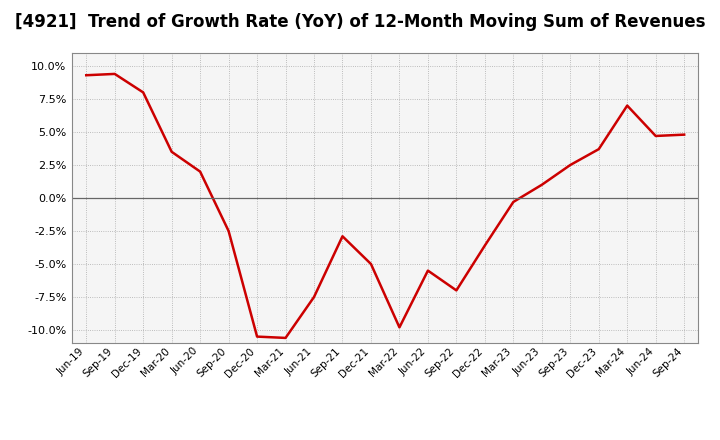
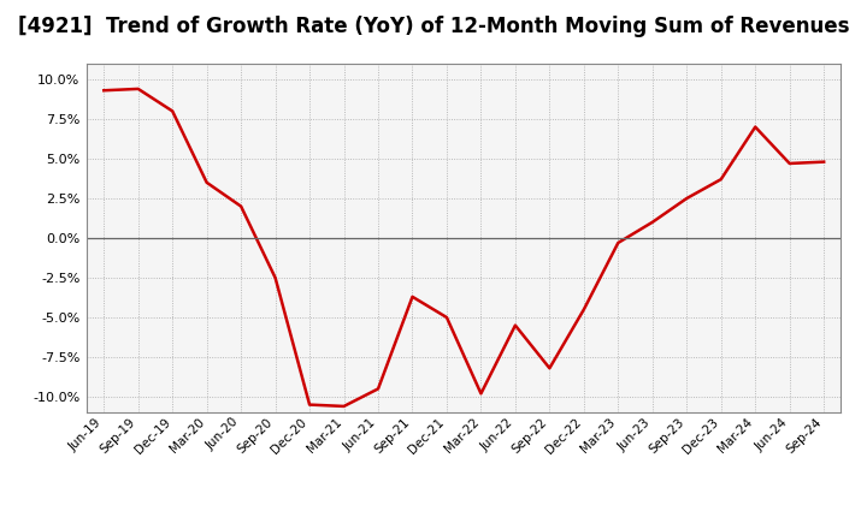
Jun-21: -7.5% -> -9.5%
Sep-21: -2.9% -> -3.7%
Sep-22: -7.0% -> -8.2%
Dec-22: -3.6% -> -4.5%
